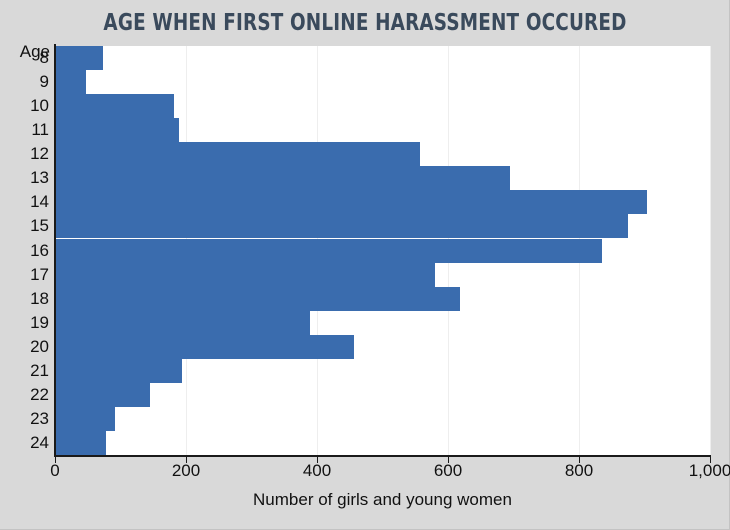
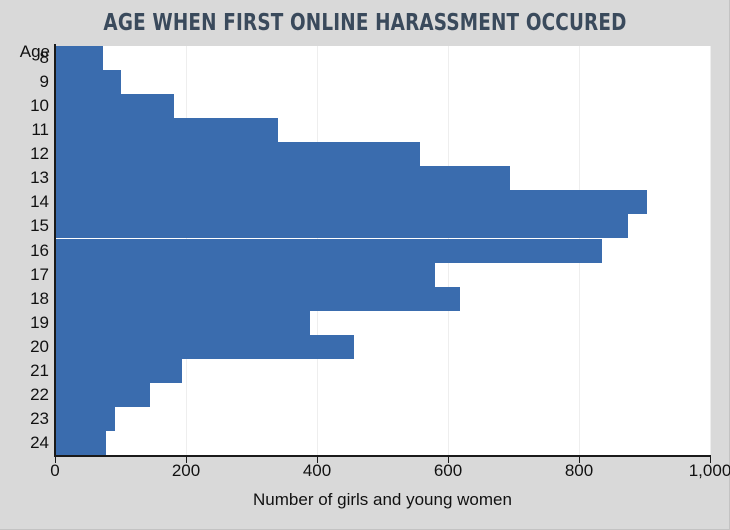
9: 50 -> 100
11: 190 -> 340
